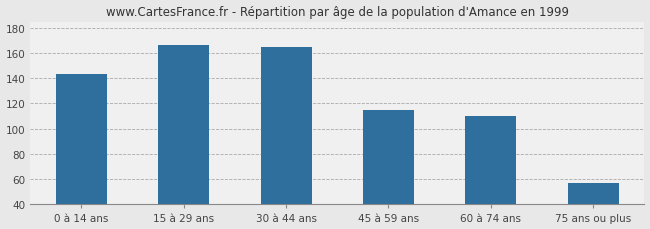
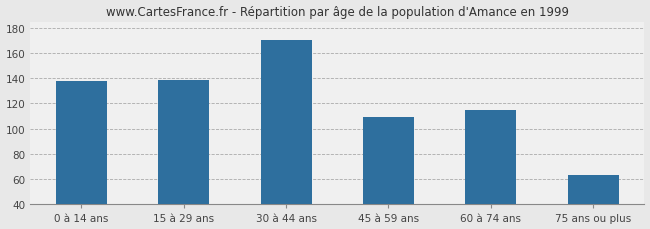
0 à 14 ans: 143 -> 138
15 à 29 ans: 166 -> 139
30 à 44 ans: 165 -> 170
45 à 59 ans: 115 -> 109
60 à 74 ans: 110 -> 115
75 ans ou plus: 57 -> 63
